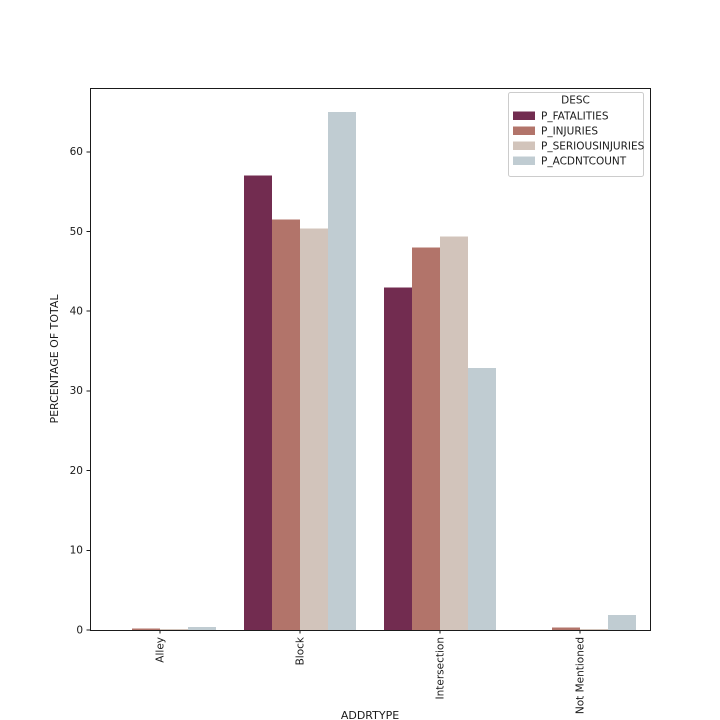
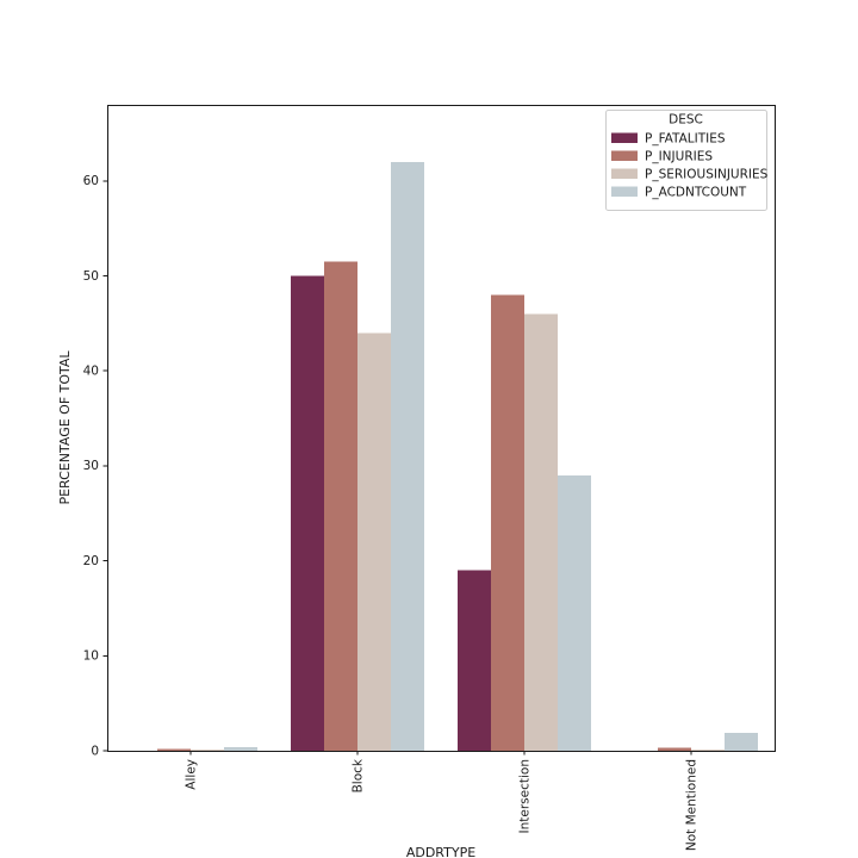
P_FATALITIES/Block: 57 -> 50
P_SERIOUSINJURIES/Block: 50 -> 44
P_ACDNTCOUNT/Block: 65 -> 62
P_FATALITIES/Intersection: 43 -> 19
P_SERIOUSINJURIES/Intersection: 49 -> 46
P_ACDNTCOUNT/Intersection: 33 -> 29
